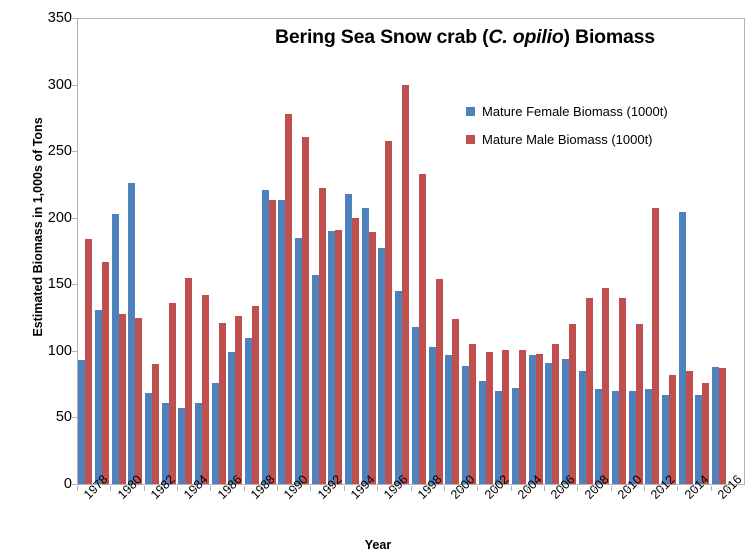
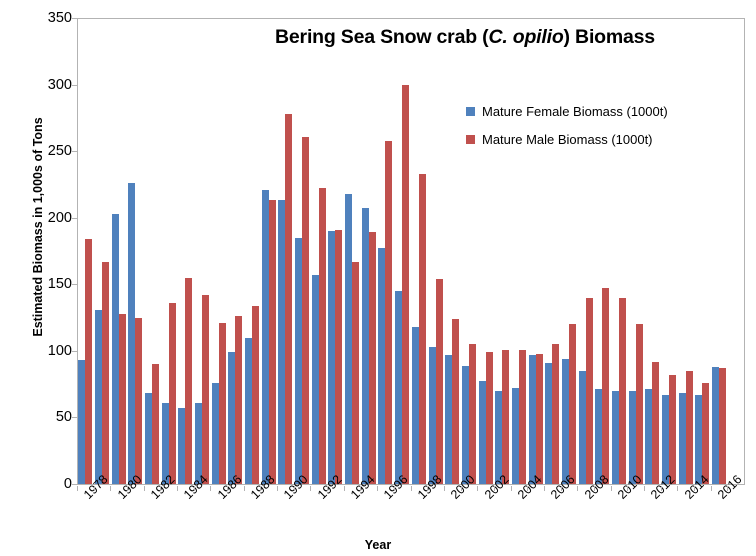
Mature Male Biomass (1000t)/1994: 200 -> 167
Mature Male Biomass (1000t)/2012: 207 -> 92
Mature Female Biomass (1000t)/2014: 204 -> 68
